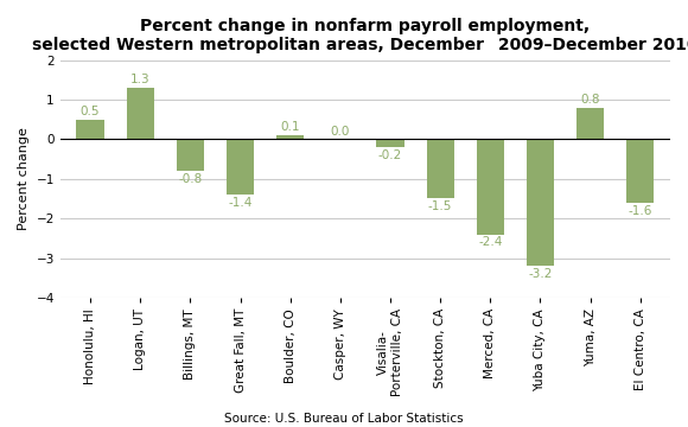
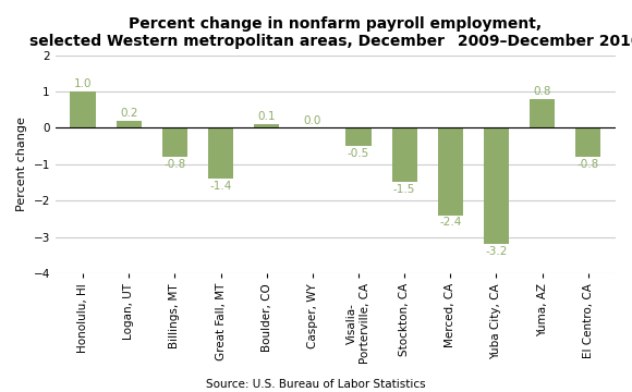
Honolulu, HI: 0.5 -> 1.0
Logan, UT: 1.3 -> 0.2
Visalia- Porterville, CA: -0.2 -> -0.5
El Centro, CA: -1.6 -> -0.8
